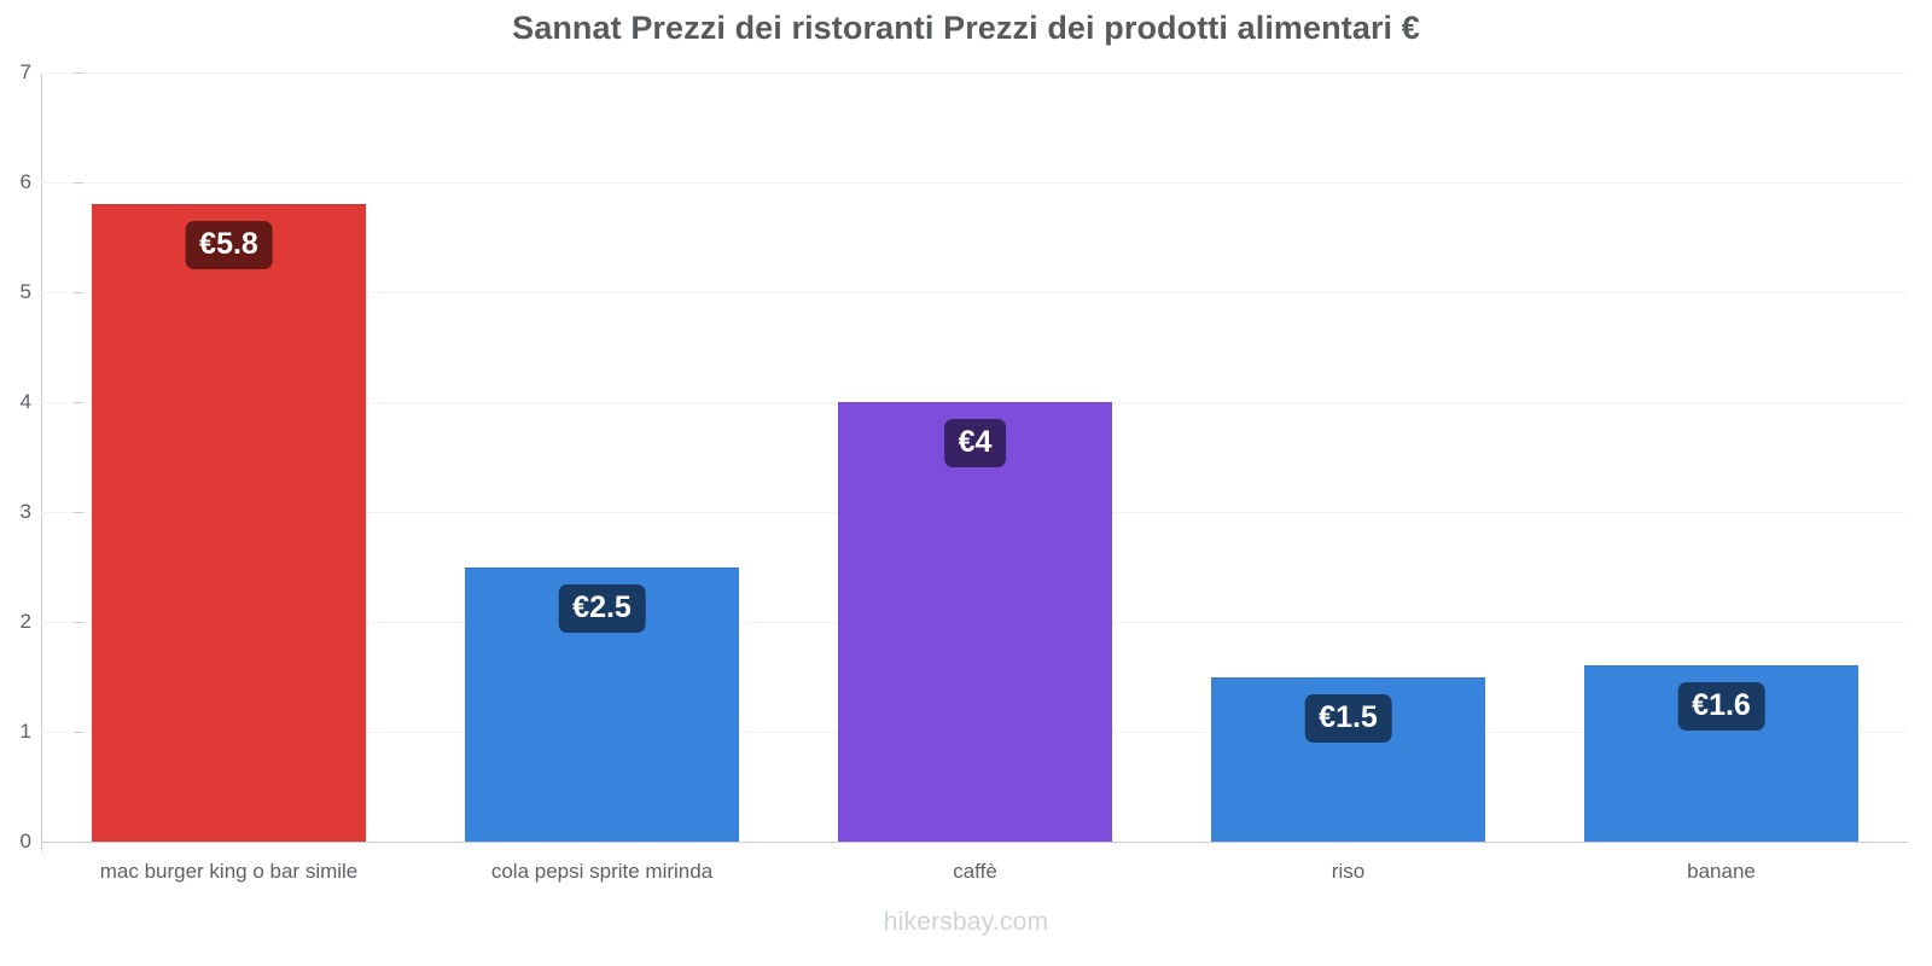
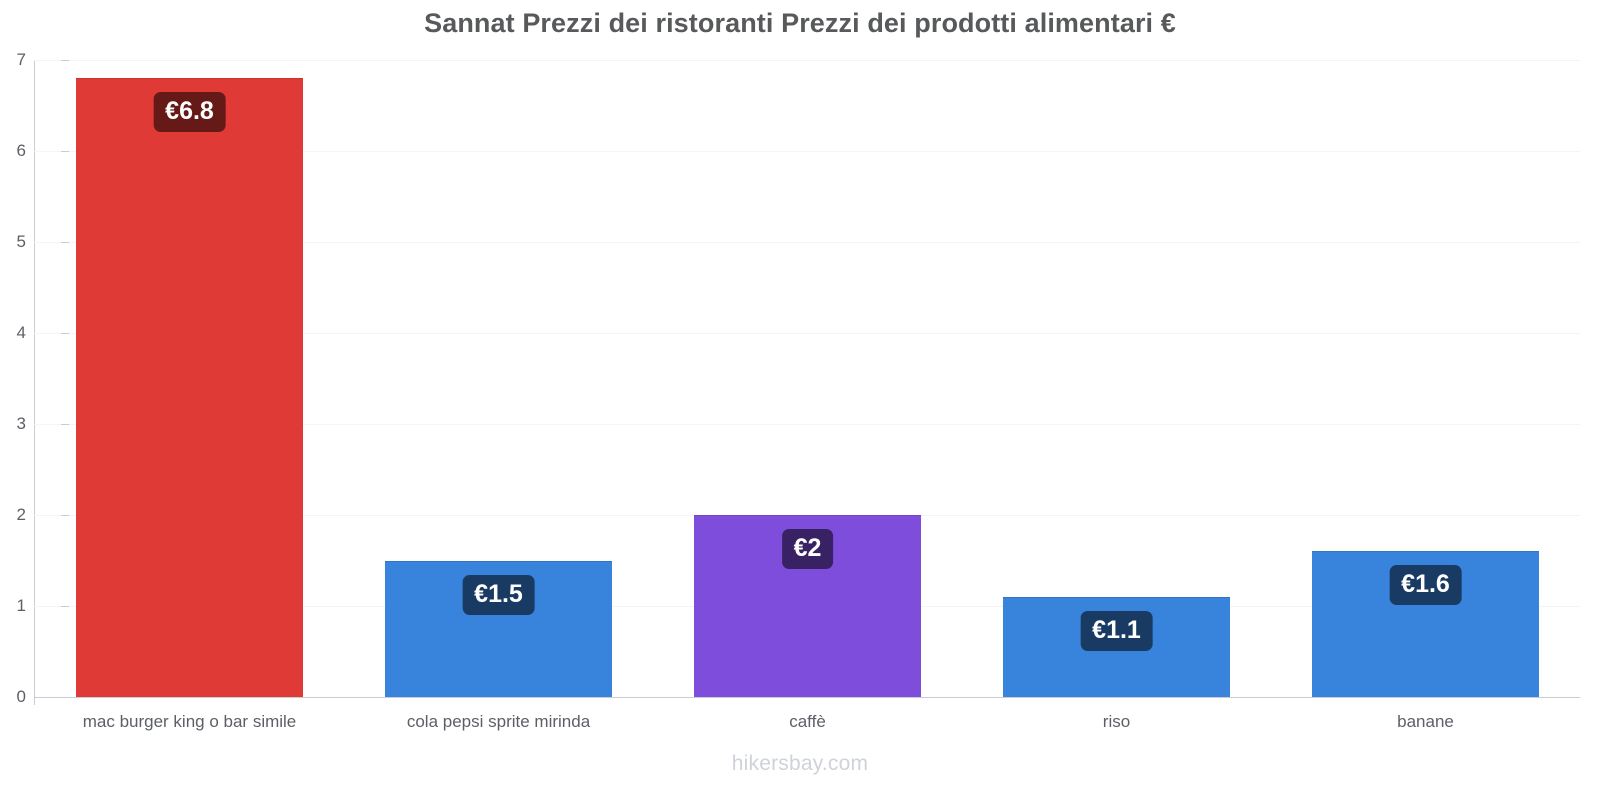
mac burger king o bar simile: €5.8 -> €6.8
cola pepsi sprite mirinda: €2.5 -> €1.5
caffè: €4 -> €2
riso: €1.5 -> €1.1
